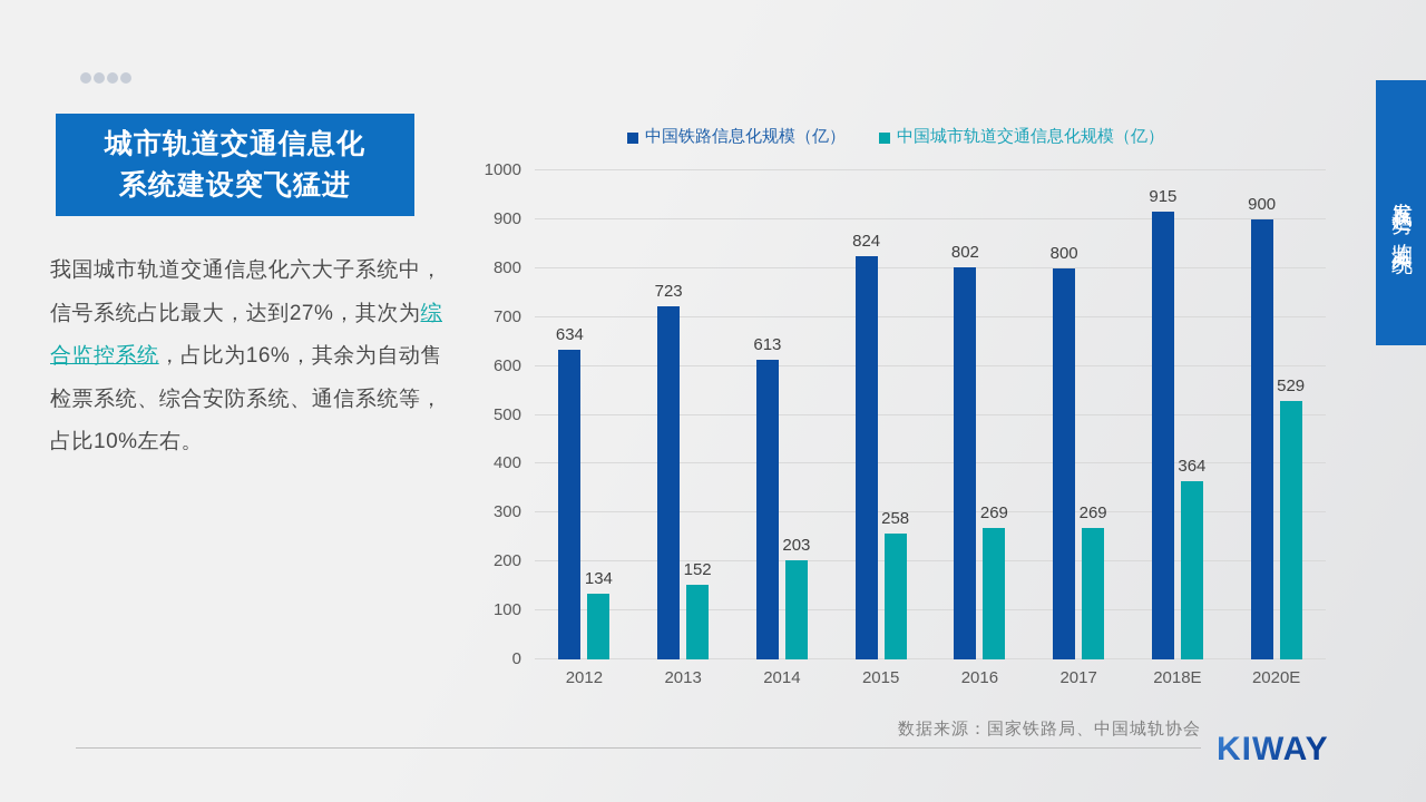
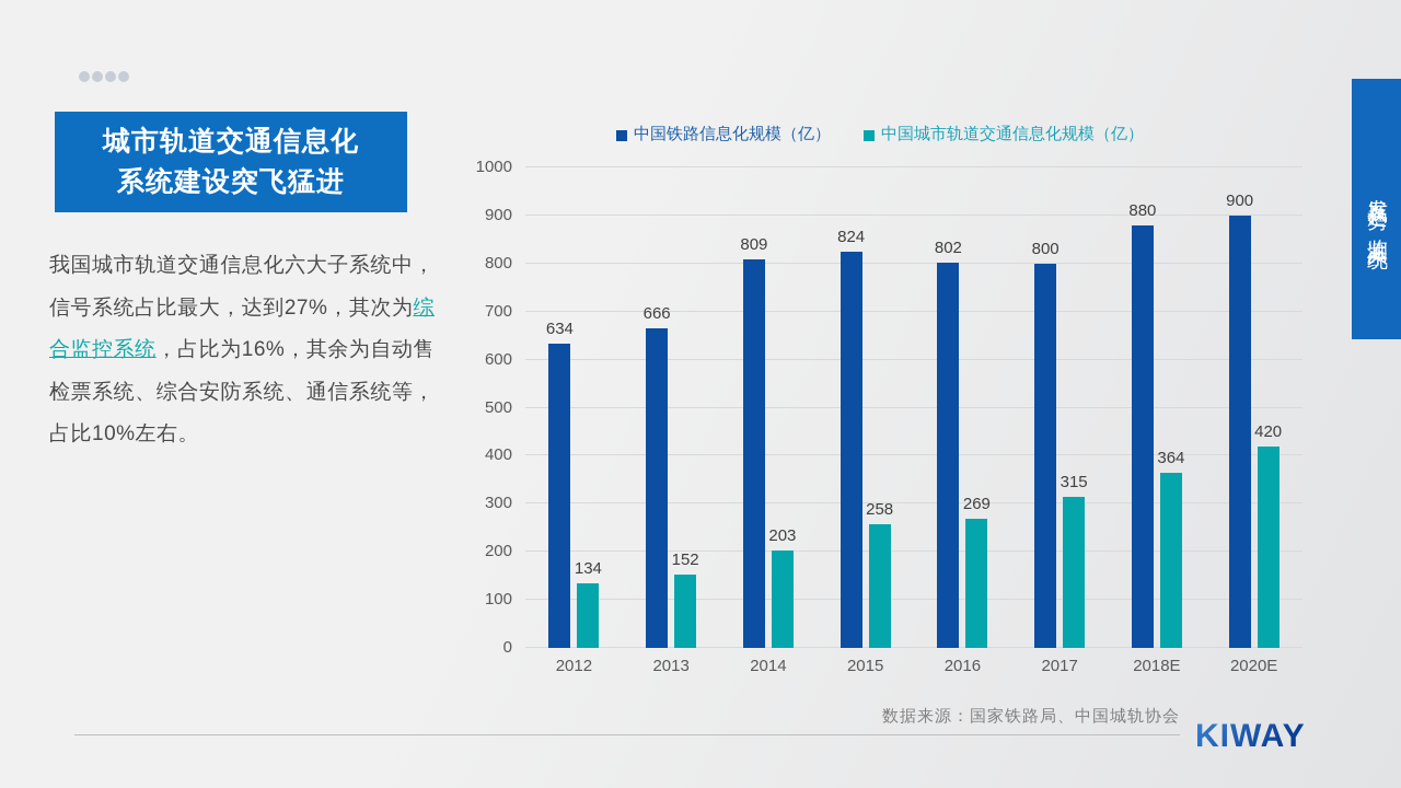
中国铁路信息化规模（亿）/2013: 723 -> 666
中国铁路信息化规模（亿）/2014: 613 -> 809
中国城市轨道交通信息化规模（亿）/2017: 269 -> 315
中国铁路信息化规模（亿）/2018E: 915 -> 880
中国城市轨道交通信息化规模（亿）/2020E: 529 -> 420
